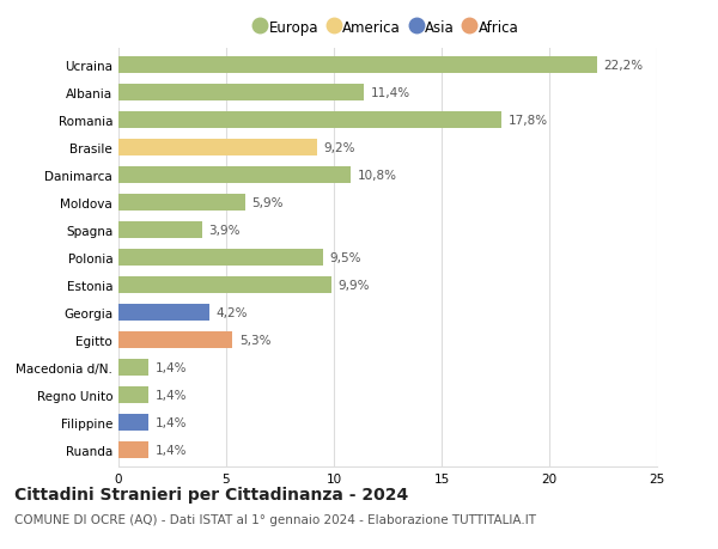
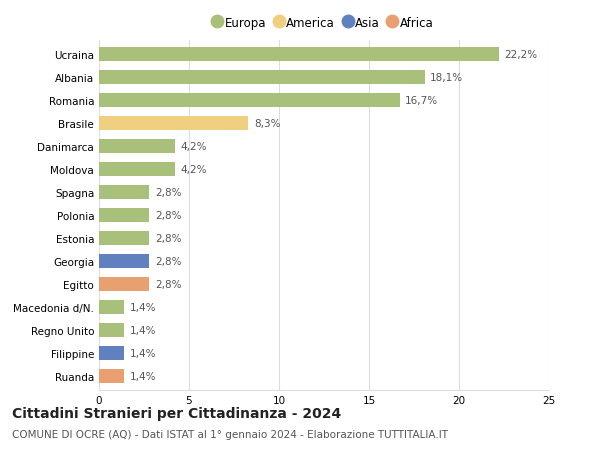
Albania: 11,4% -> 18,1%
Romania: 17,8% -> 16,7%
Brasile: 9,2% -> 8,3%
Danimarca: 10,8% -> 4,2%
Moldova: 5,9% -> 4,2%
Spagna: 3,9% -> 2,8%
Polonia: 9,5% -> 2,8%
Estonia: 9,9% -> 2,8%
Georgia: 4,2% -> 2,8%
Egitto: 5,3% -> 2,8%
